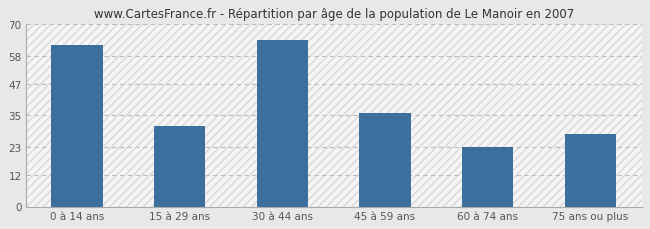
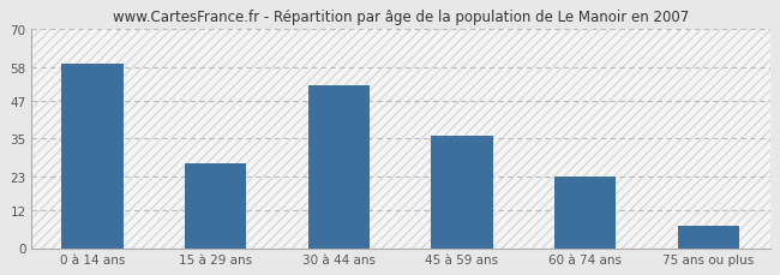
0 à 14 ans: 62 -> 59
15 à 29 ans: 31 -> 27
30 à 44 ans: 64 -> 52
75 ans ou plus: 28 -> 7
